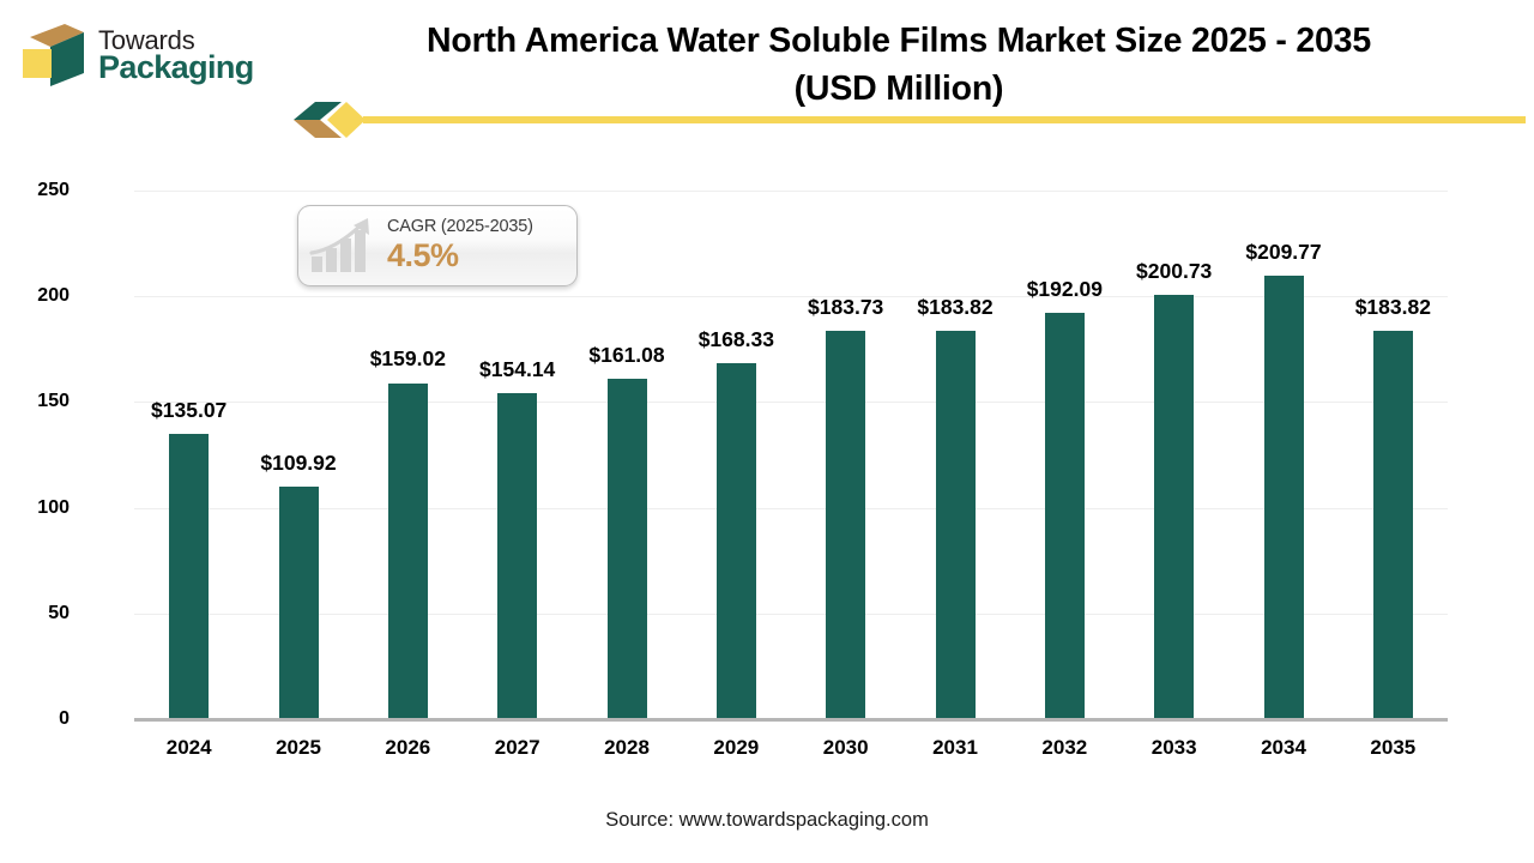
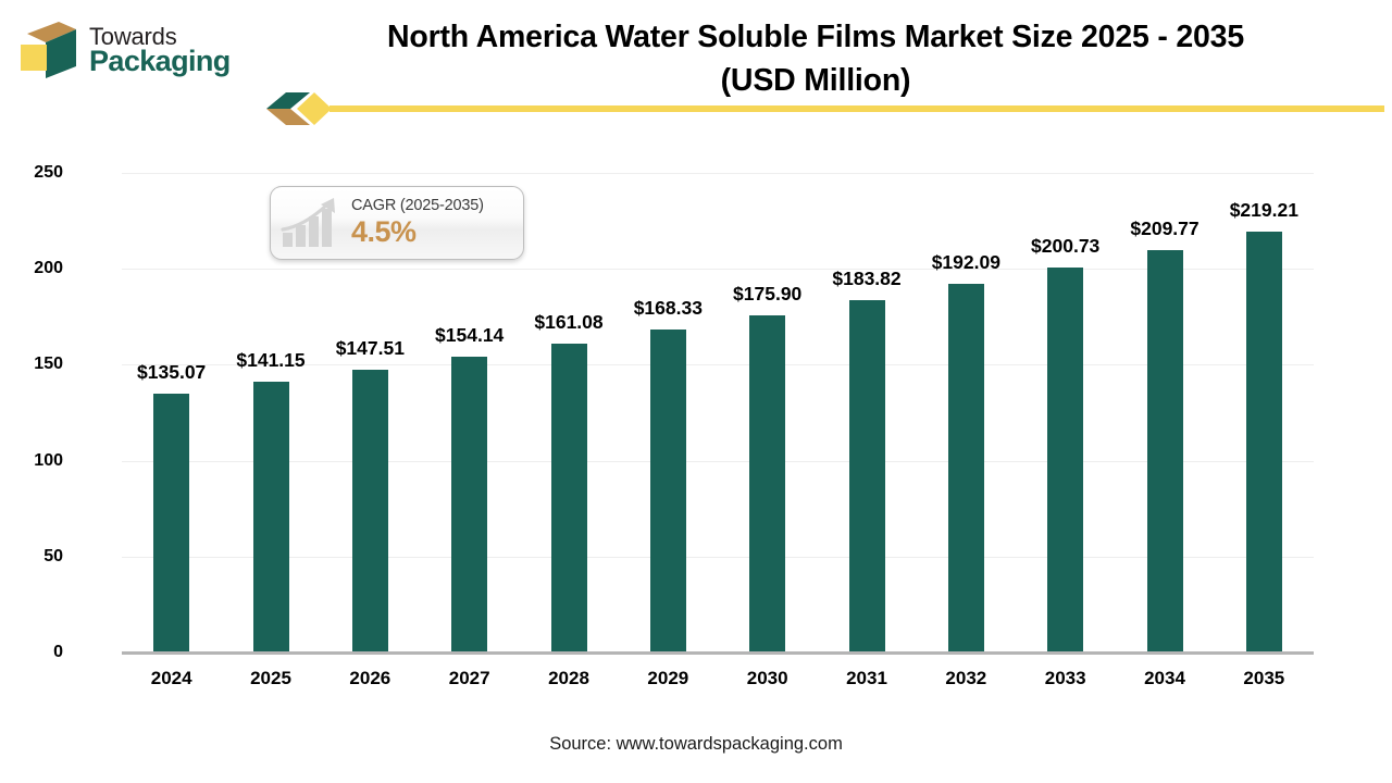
2025: $109.92 -> $141.15
2026: $159.02 -> $147.51
2030: $183.73 -> $175.90
2035: $183.82 -> $219.21
